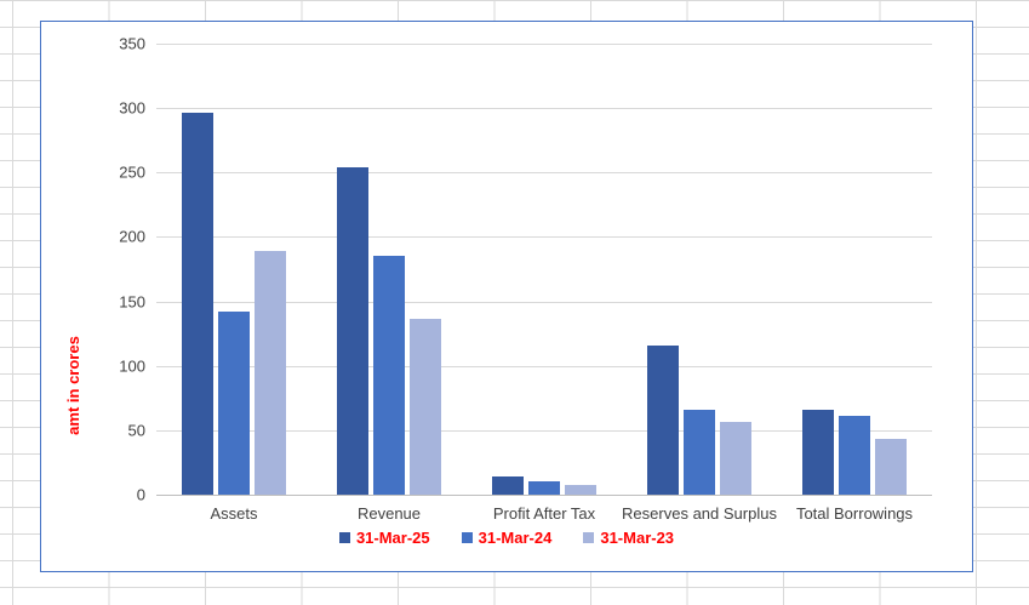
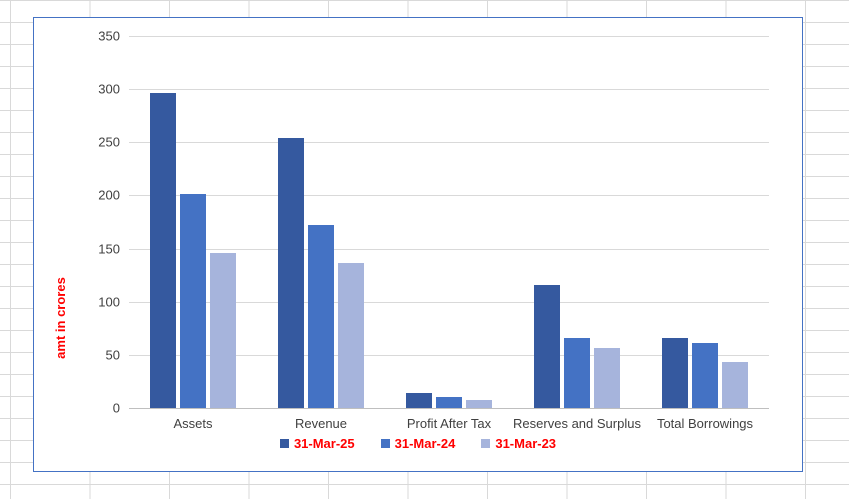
31-Mar-24/Assets: 142 -> 201
31-Mar-23/Assets: 189 -> 146
31-Mar-24/Revenue: 185 -> 172
